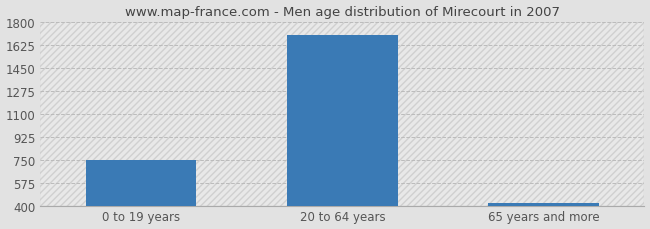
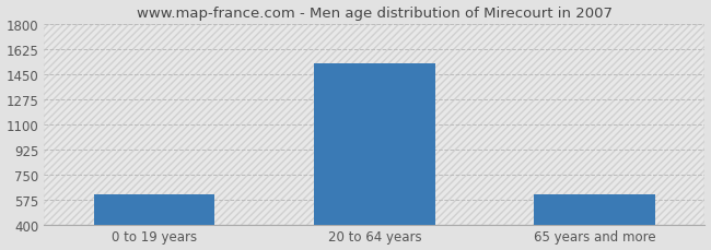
0 to 19 years: 750 -> 610
20 to 64 years: 1700 -> 1520
65 years and more: 420 -> 610
